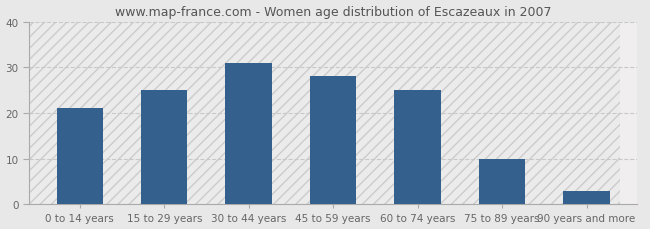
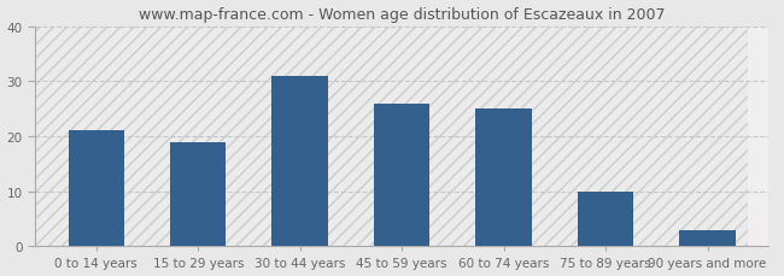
15 to 29 years: 25 -> 19
45 to 59 years: 28 -> 26
